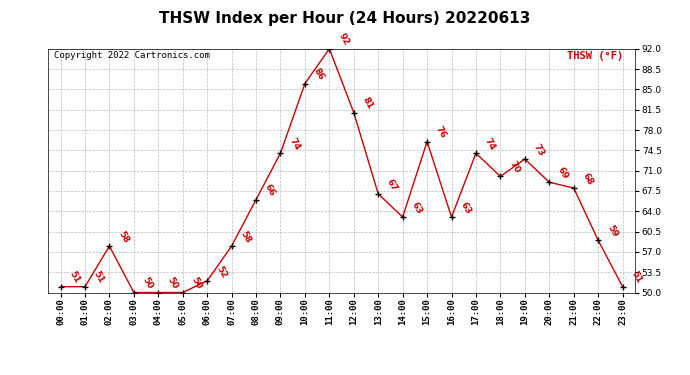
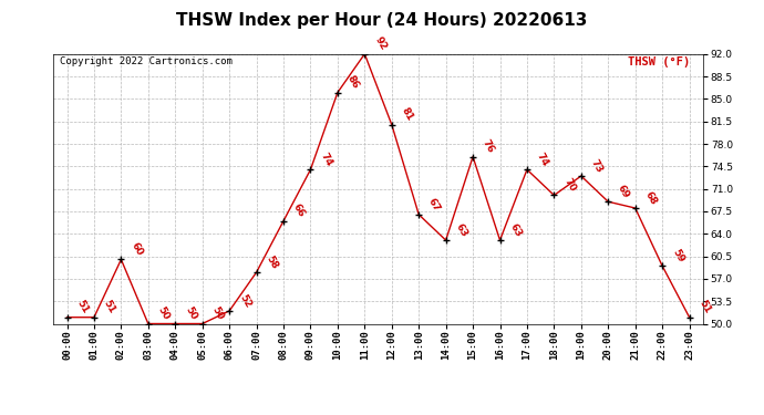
02:00: 58 -> 60
